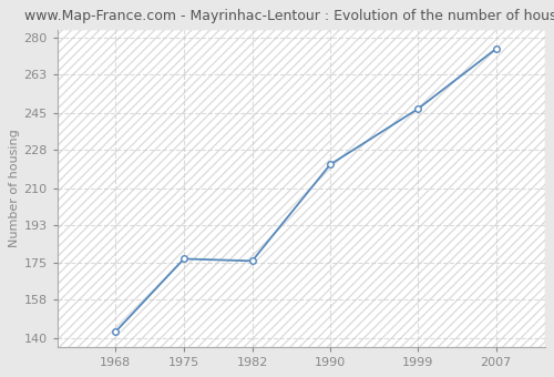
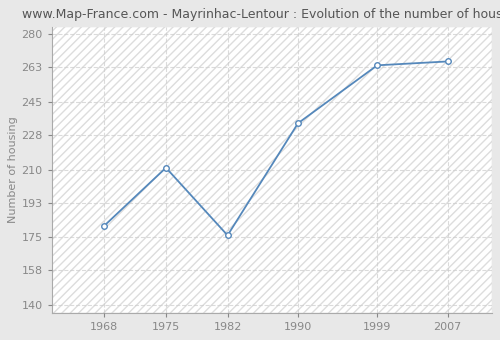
1968: 143 -> 181
1975: 177 -> 211
1990: 221 -> 234
1999: 247 -> 264
2007: 275 -> 266
